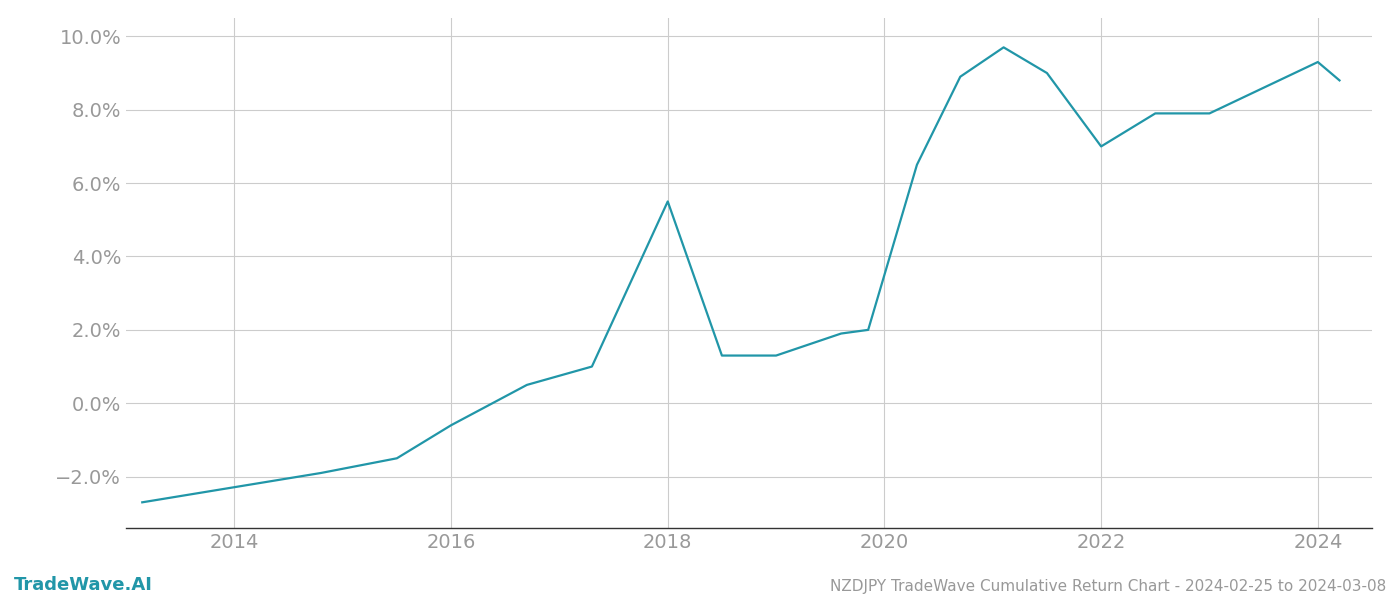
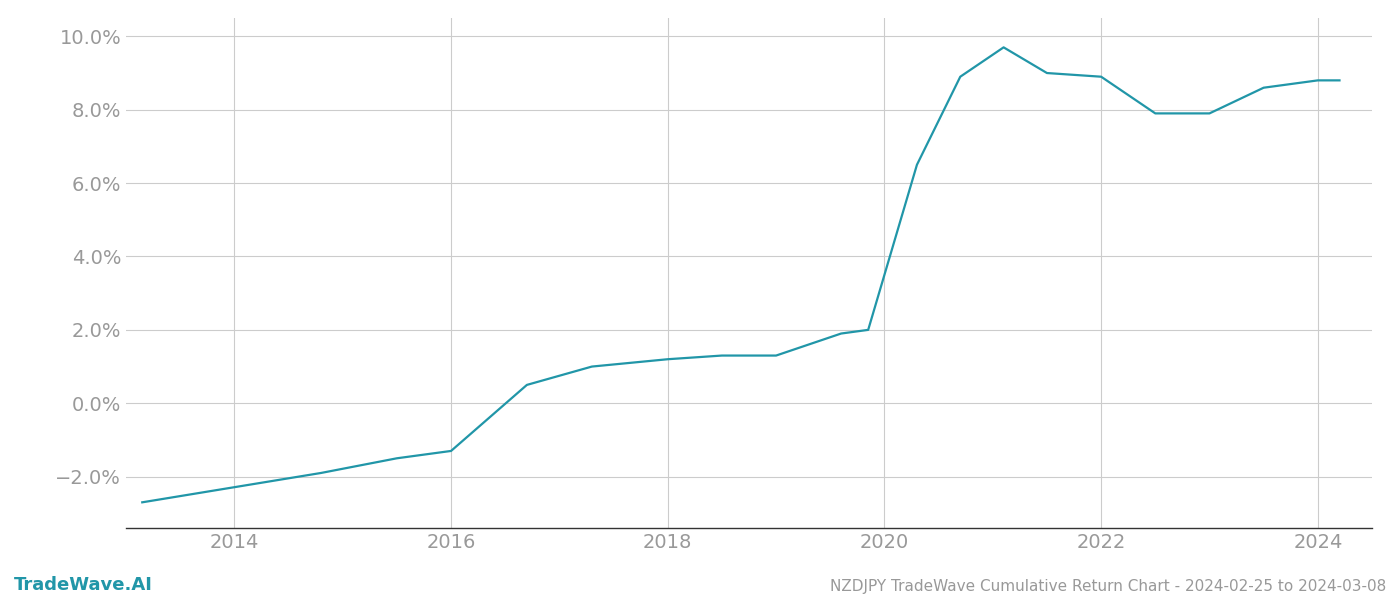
2016: -0.6% -> -1.3%
2018: 5.5% -> 1.2%
2022: 7.0% -> 8.9%
2024: 9.3% -> 8.8%
